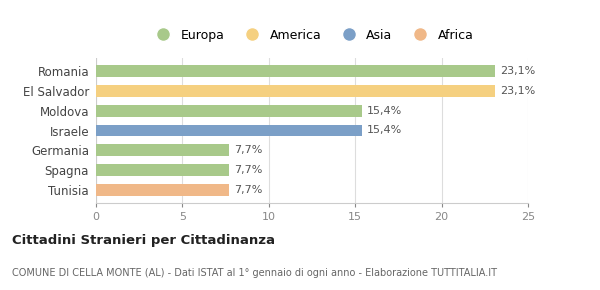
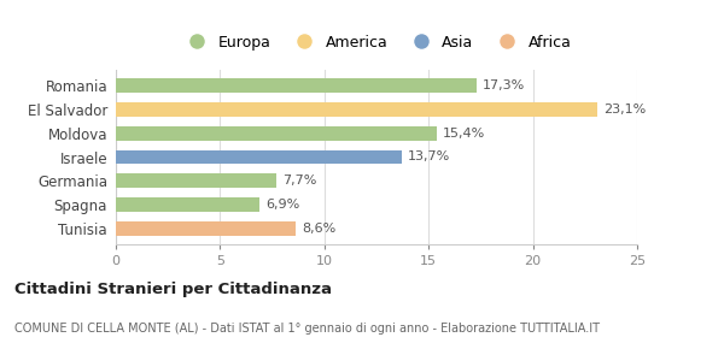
Romania: 23,1% -> 17,3%
Israele: 15,4% -> 13,7%
Spagna: 7,7% -> 6,9%
Tunisia: 7,7% -> 8,6%
